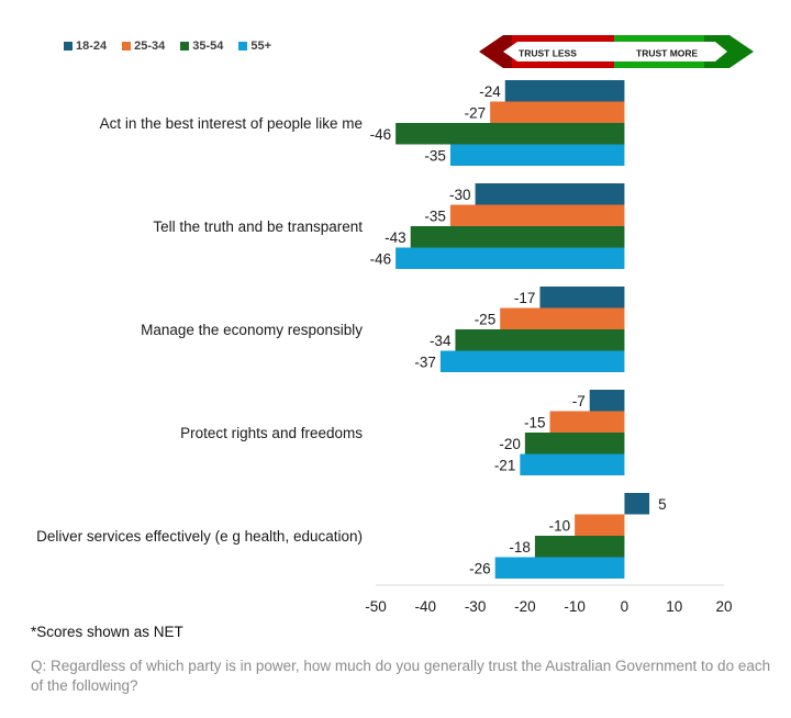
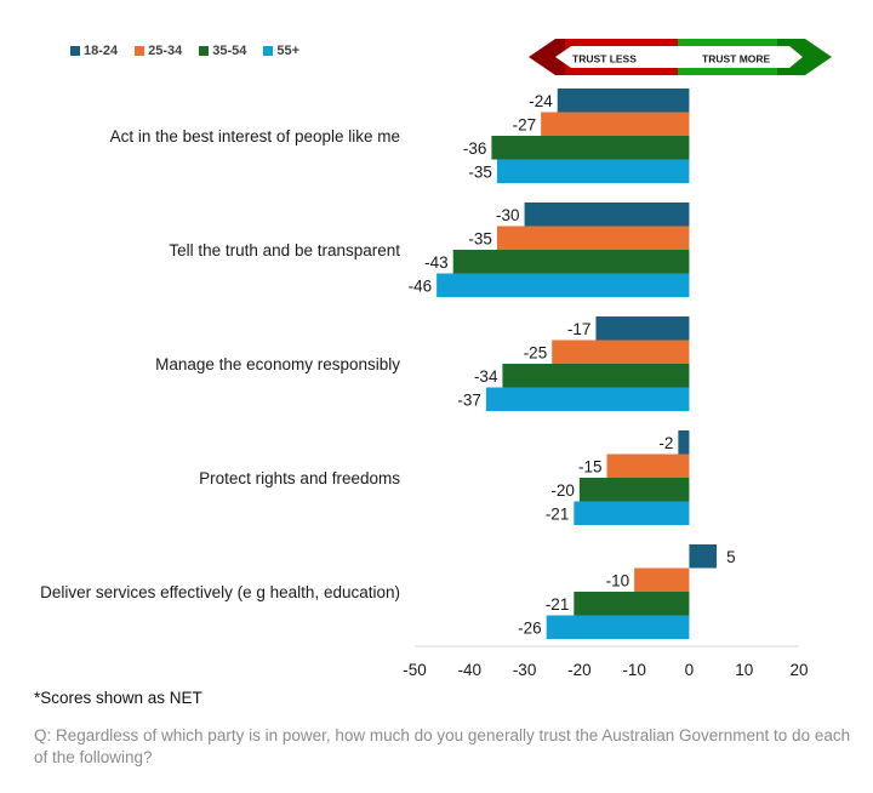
35-54/Act in the best interest of people like me: -46 -> -36
18-24/Protect rights and freedoms: -7 -> -2
35-54/Deliver services effectively (e g health, education): -18 -> -21
